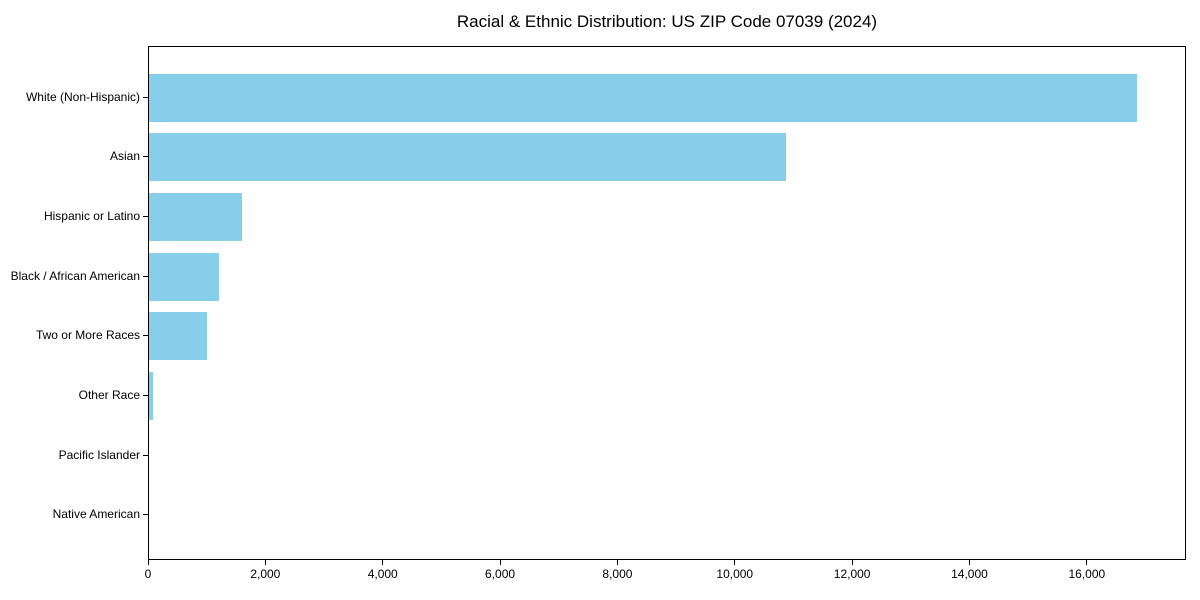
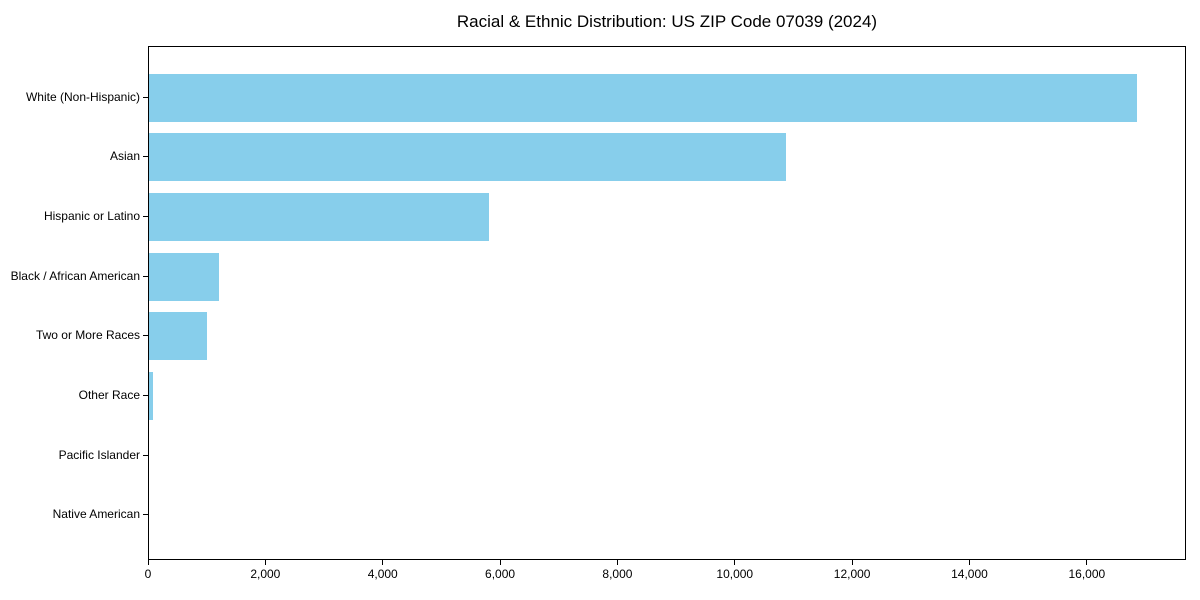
Hispanic or Latino: 1600 -> 5800
